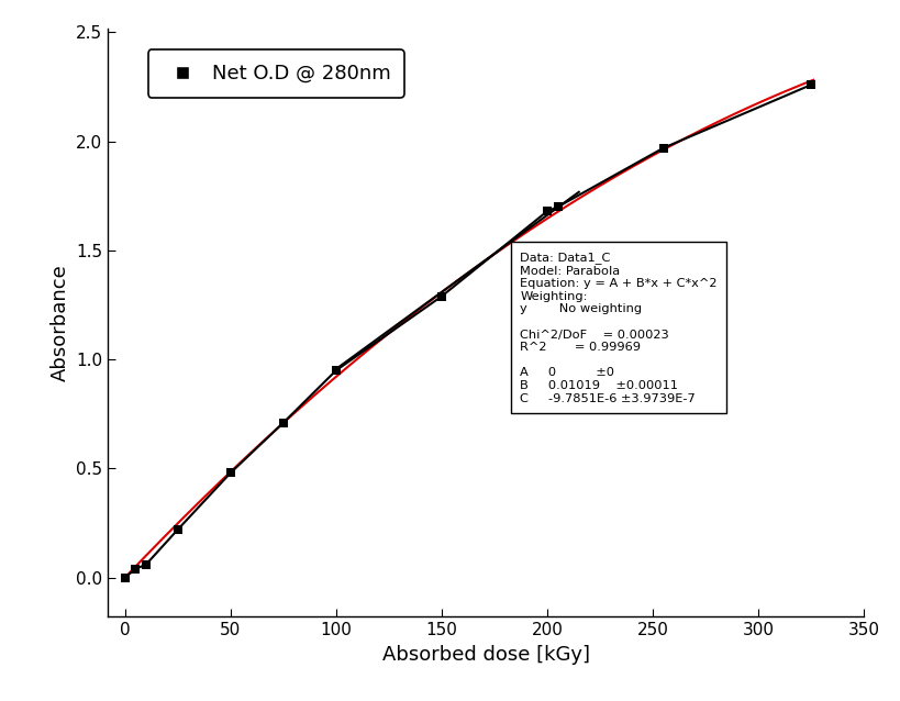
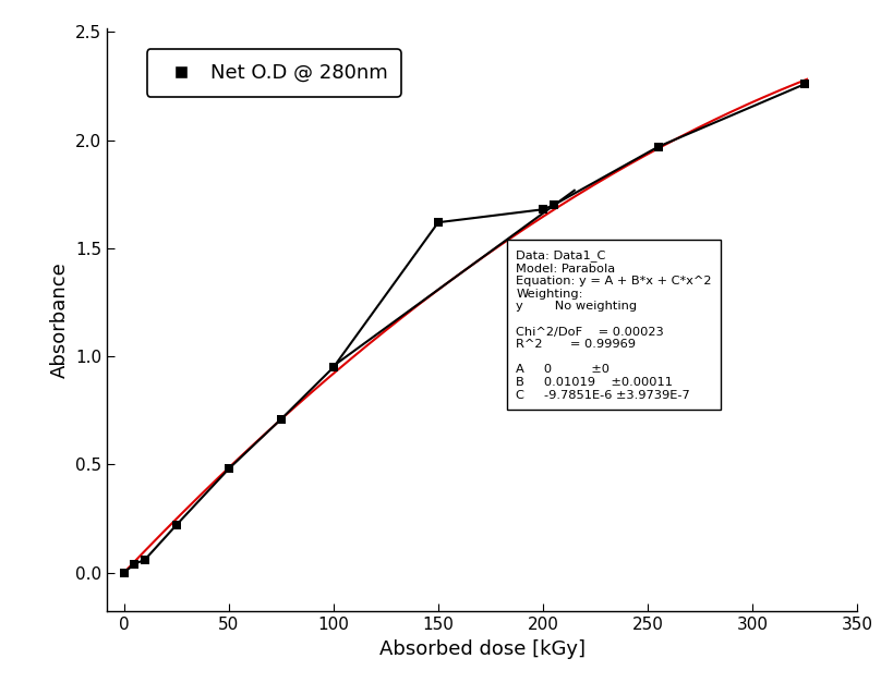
Net O.D @ 280nm/150: 1.29 -> 1.62
